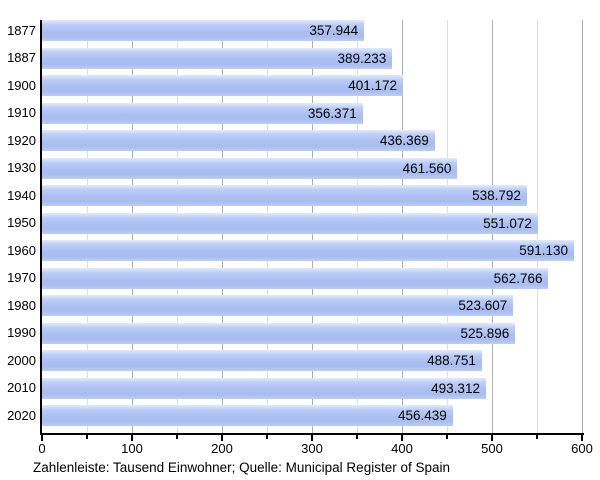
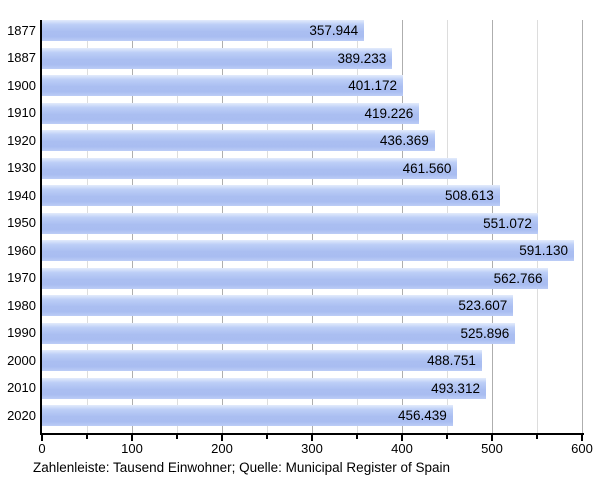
1910: 356.371 -> 419.226
1940: 538.792 -> 508.613
